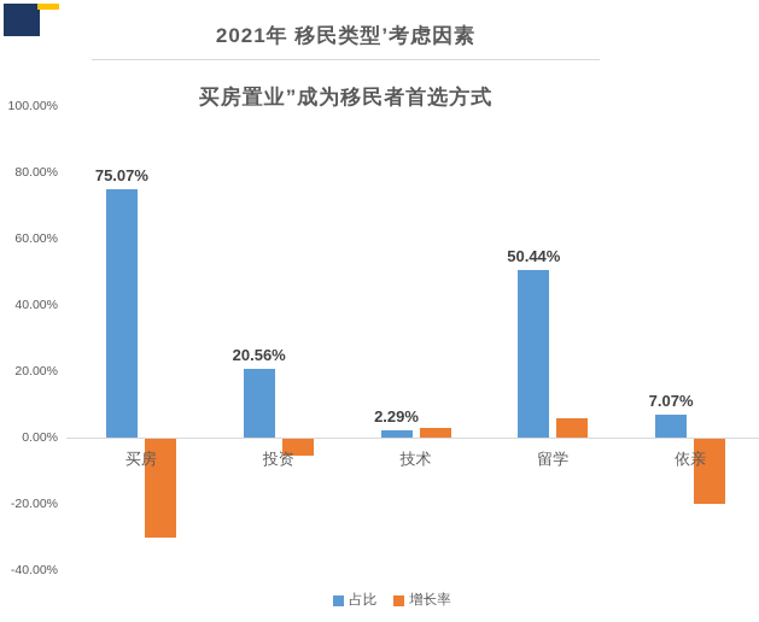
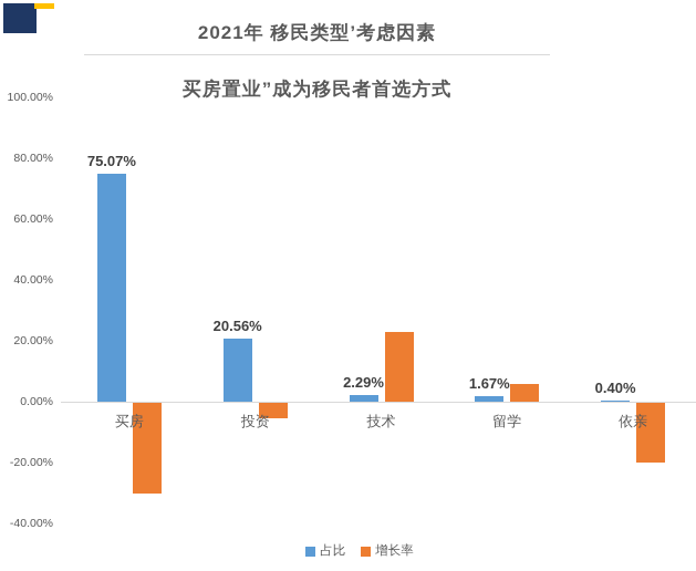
增长率/技术: 3% -> 23%
占比/留学: 50.44% -> 1.67%
占比/依亲: 7.07% -> 0.40%
